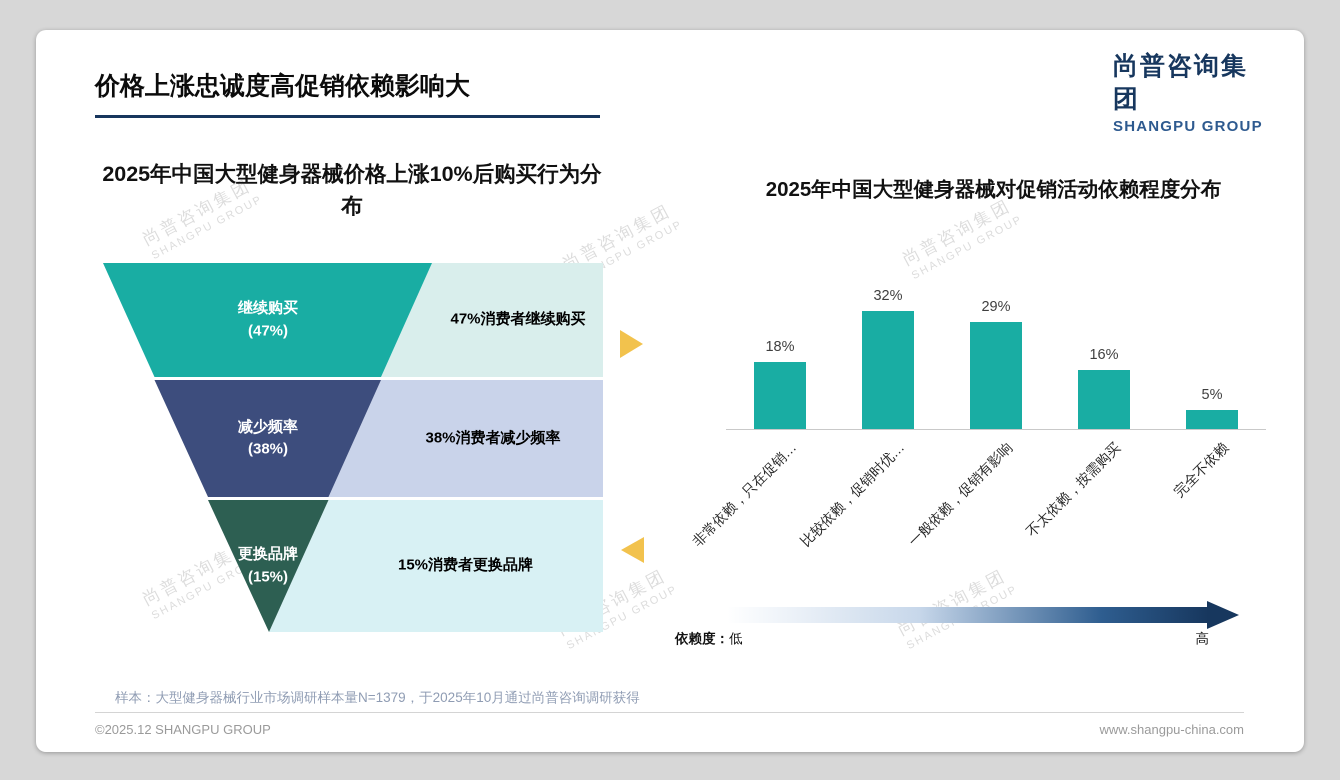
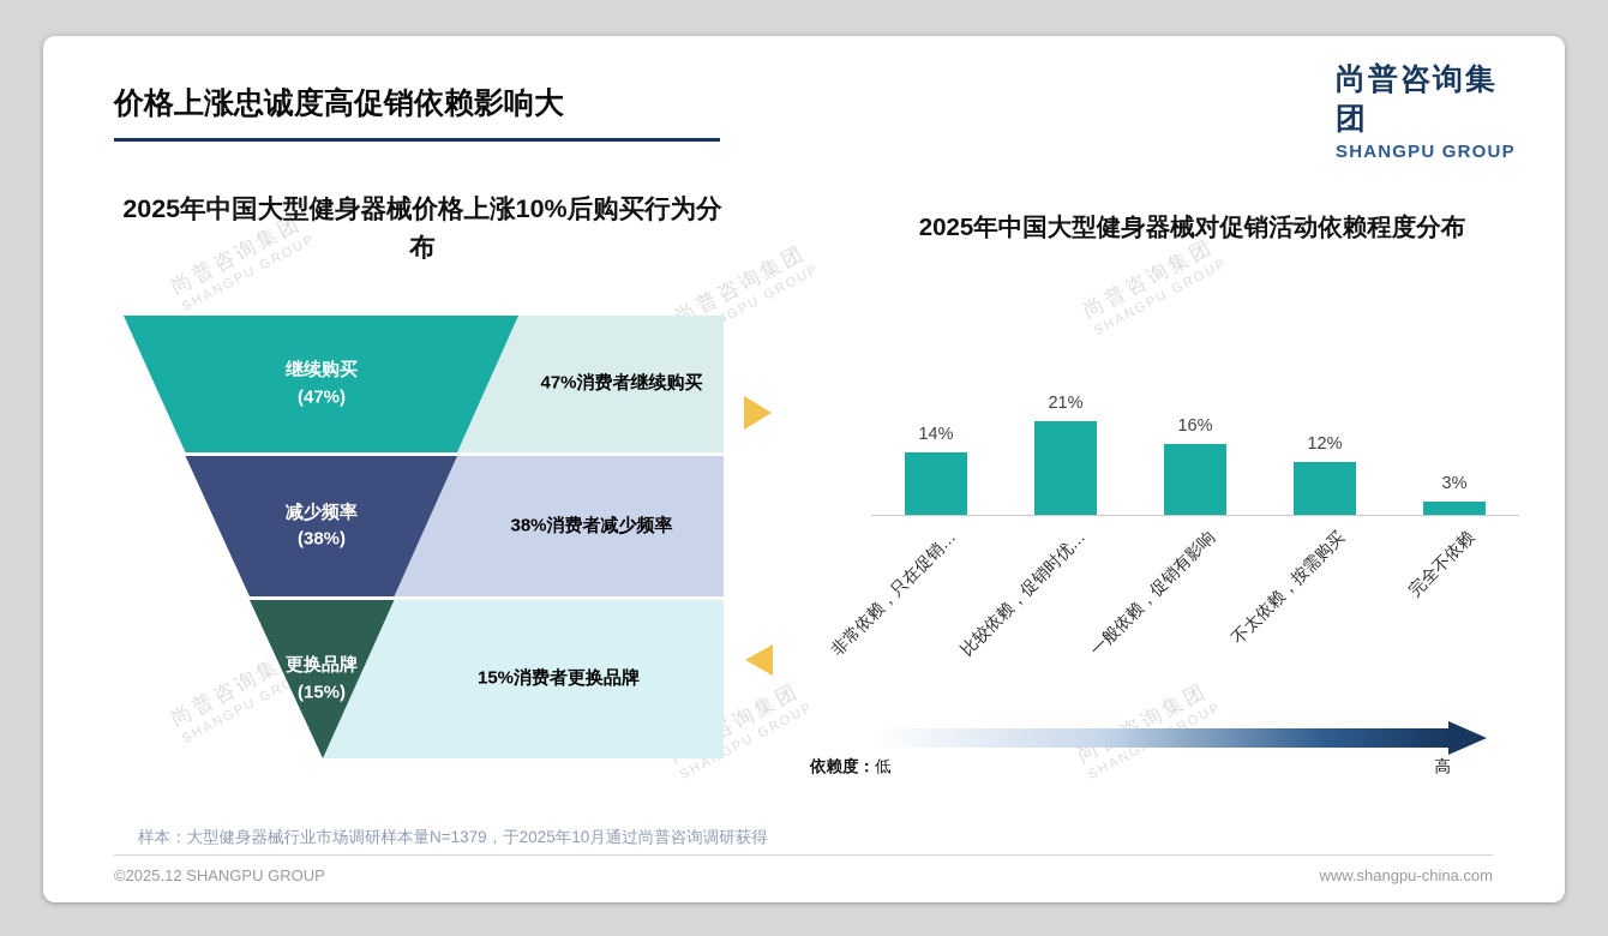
2025年中国大型健身器械对促销活动依赖程度分布/非常依赖，只在促销…: 18% -> 14%
2025年中国大型健身器械对促销活动依赖程度分布/比较依赖，促销时优…: 32% -> 21%
2025年中国大型健身器械对促销活动依赖程度分布/一般依赖，促销有影响: 29% -> 16%
2025年中国大型健身器械对促销活动依赖程度分布/不太依赖，按需购买: 16% -> 12%
2025年中国大型健身器械对促销活动依赖程度分布/完全不依赖: 5% -> 3%
